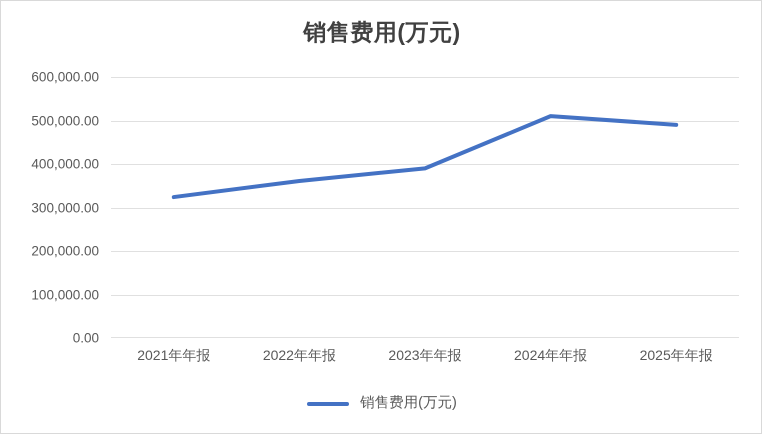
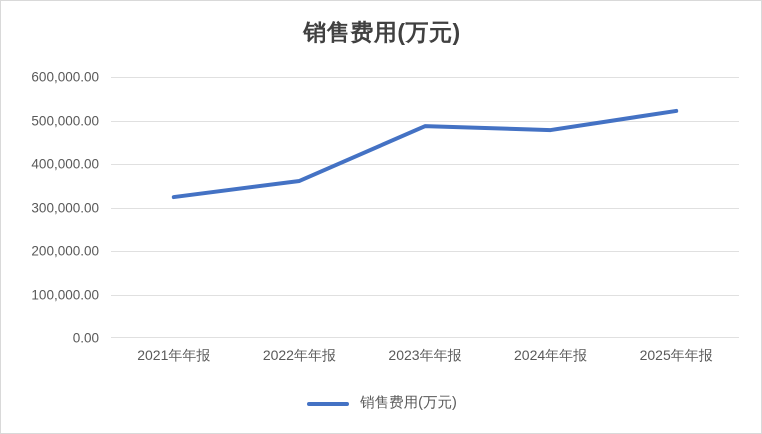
2023年年报: 390000 -> 490000
2024年年报: 510000 -> 480000
2025年年报: 490000 -> 520000
